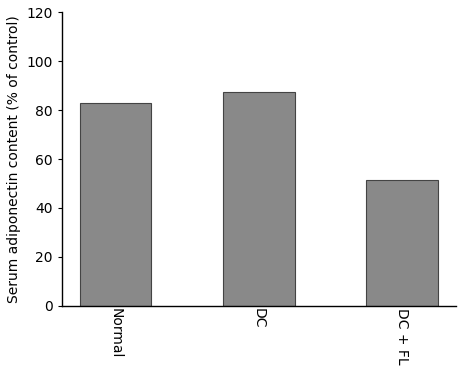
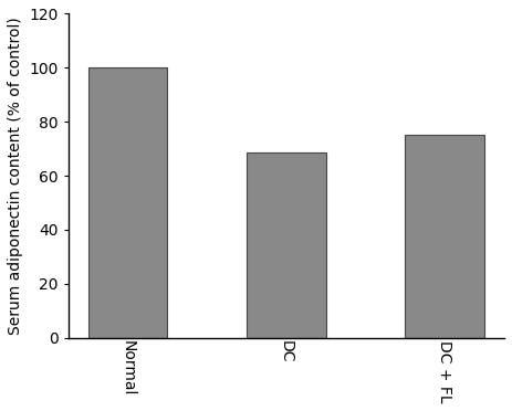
Normal: 83.0 -> 100.0
DC: 87.5 -> 68.5
DC + FL: 51.5 -> 75.0
